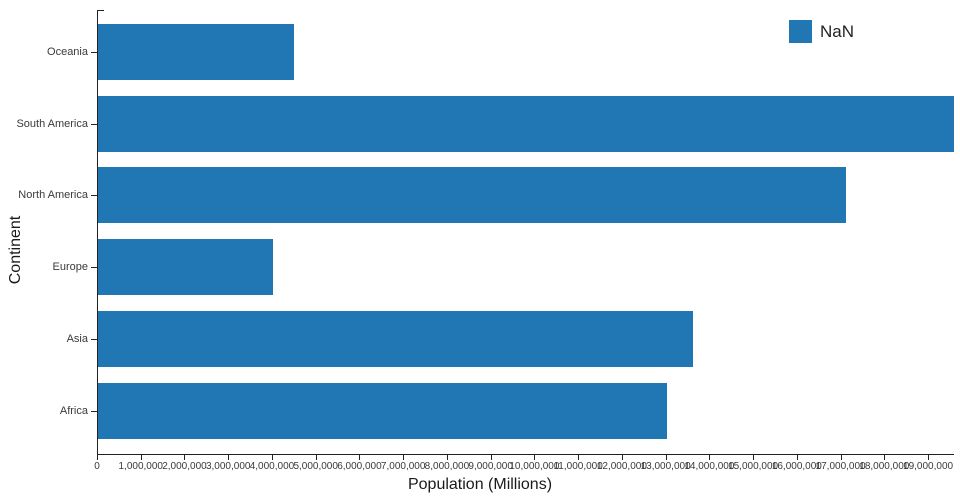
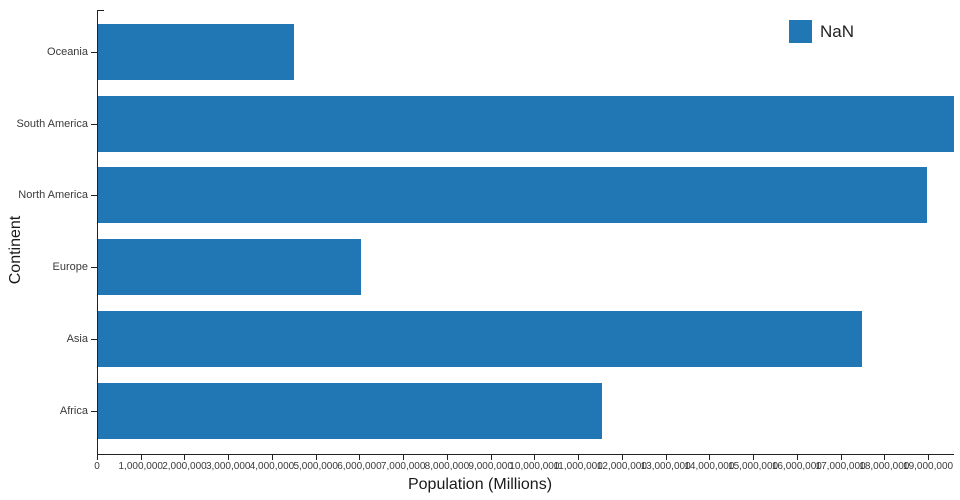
North America: 17100000 -> 19000000
Europe: 4000000 -> 6000000
Asia: 13600000 -> 17500000
Africa: 13000000 -> 11500000
